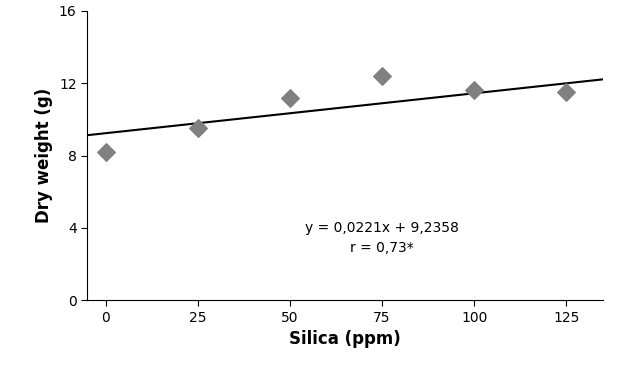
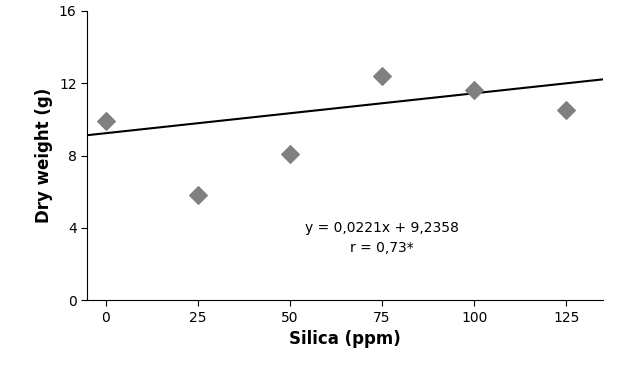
0: 8.2 -> 9.9
25: 9.5 -> 5.8
50: 11.2 -> 8.1
125: 11.5 -> 10.5
